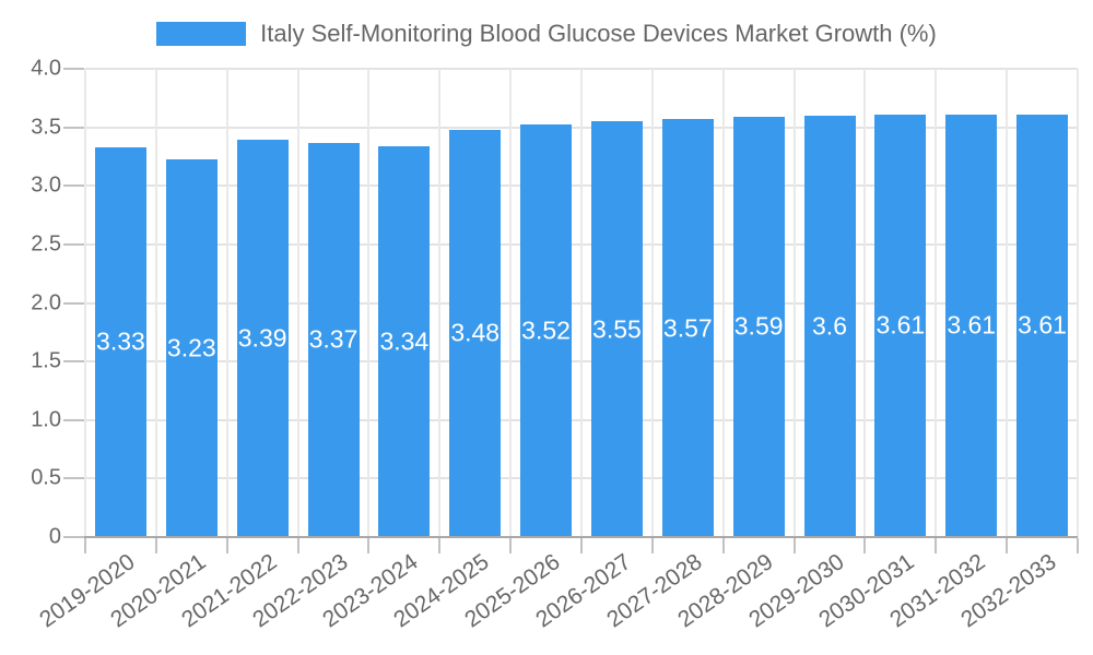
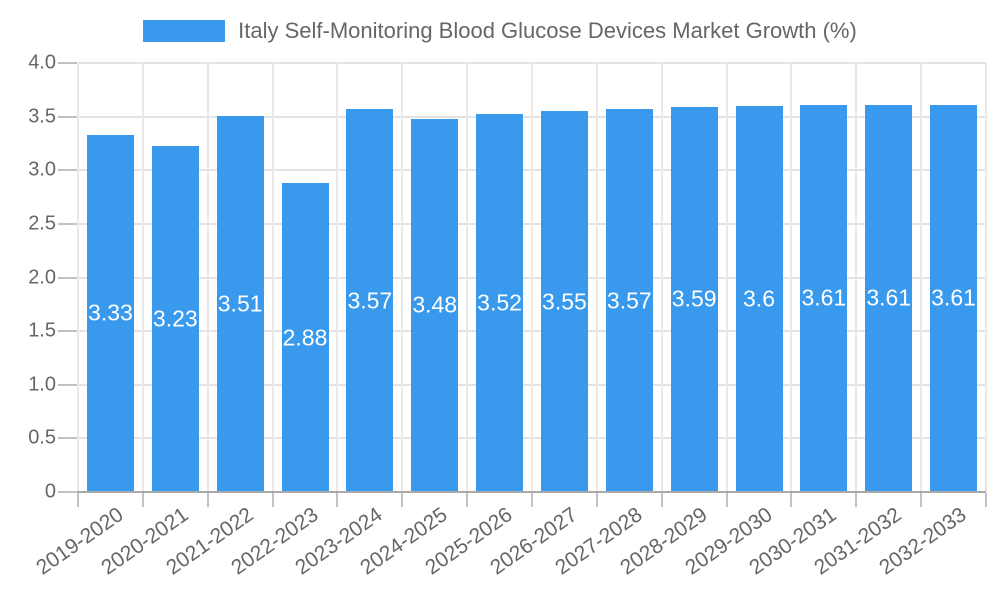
2021-2022: 3.39 -> 3.51
2022-2023: 3.37 -> 2.88
2023-2024: 3.34 -> 3.57
